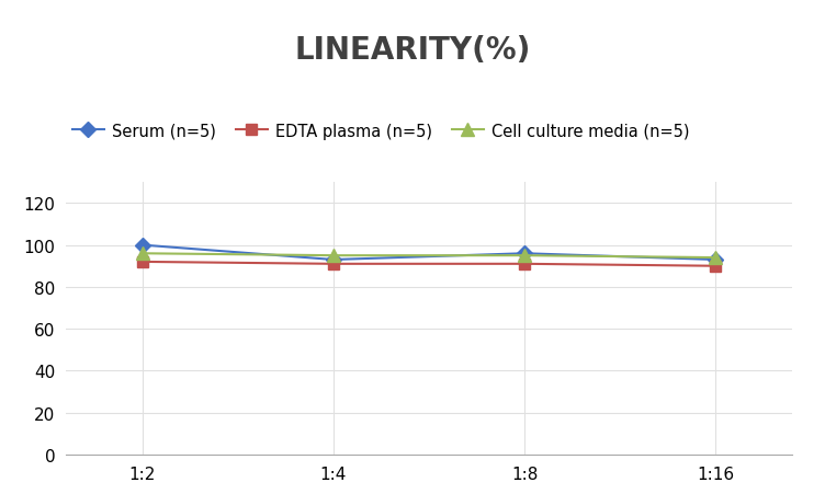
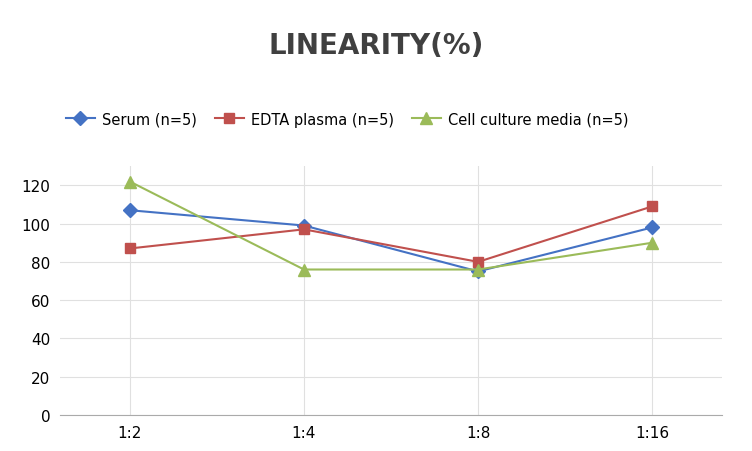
Serum (n=5)/1:2: 100 -> 107
EDTA plasma (n=5)/1:2: 92 -> 87
Cell culture media (n=5)/1:2: 96 -> 122
Serum (n=5)/1:4: 93 -> 99
EDTA plasma (n=5)/1:4: 91 -> 97
Cell culture media (n=5)/1:4: 95 -> 76
Serum (n=5)/1:8: 96 -> 75
EDTA plasma (n=5)/1:8: 91 -> 80
Cell culture media (n=5)/1:8: 95 -> 76
Serum (n=5)/1:16: 93 -> 98
EDTA plasma (n=5)/1:16: 90 -> 109
Cell culture media (n=5)/1:16: 94 -> 90
